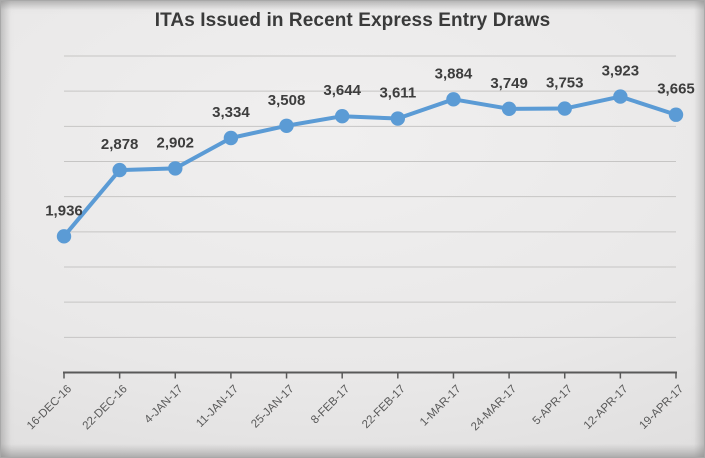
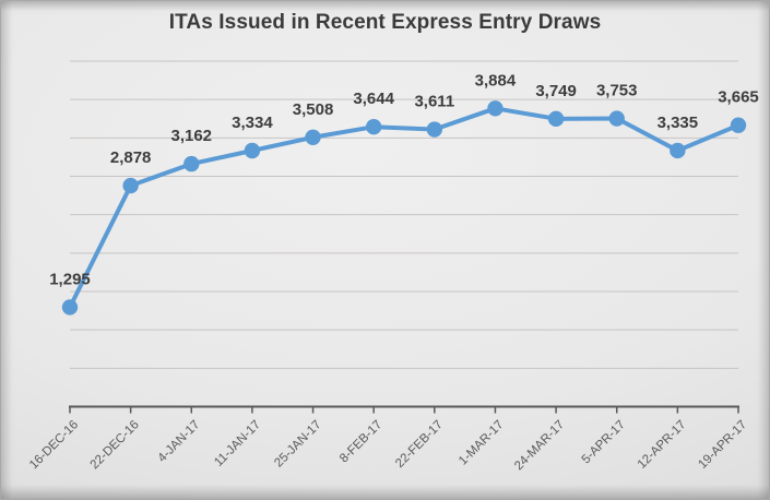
16-DEC-16: 1,936 -> 1,295
4-JAN-17: 2,902 -> 3,162
12-APR-17: 3,923 -> 3,335
